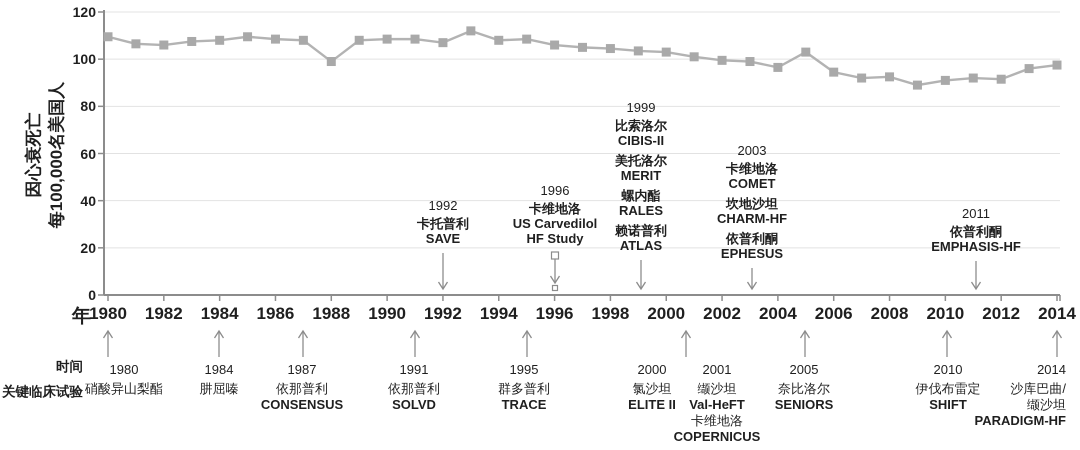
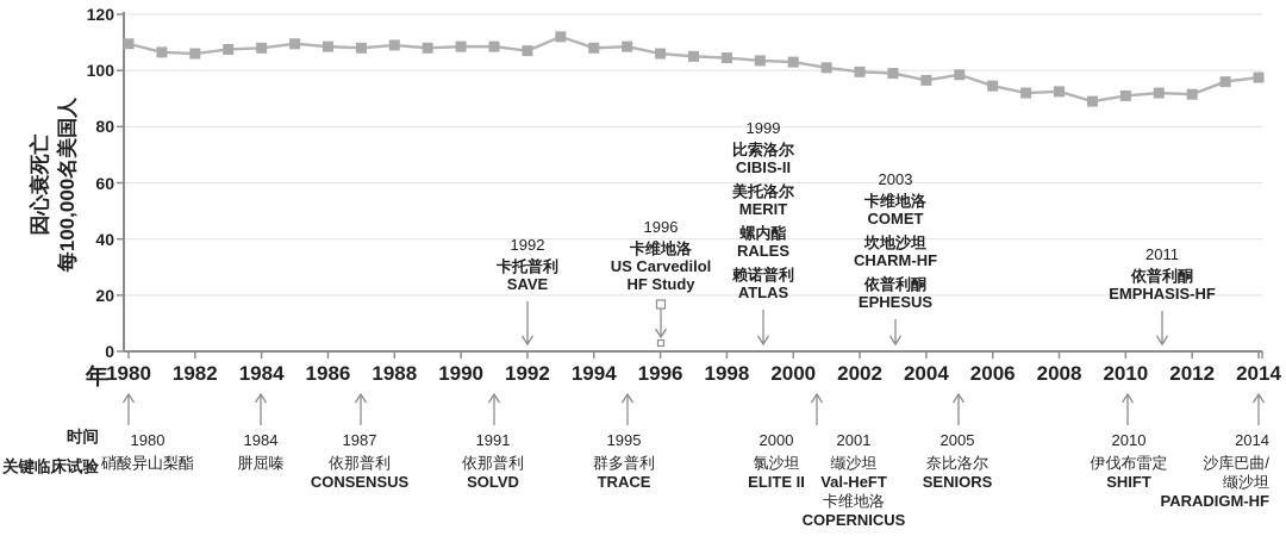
1988: 99 -> 109
2005: 103 -> 98
